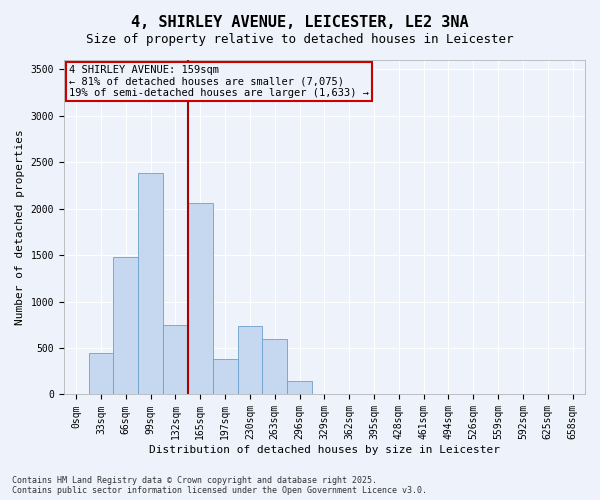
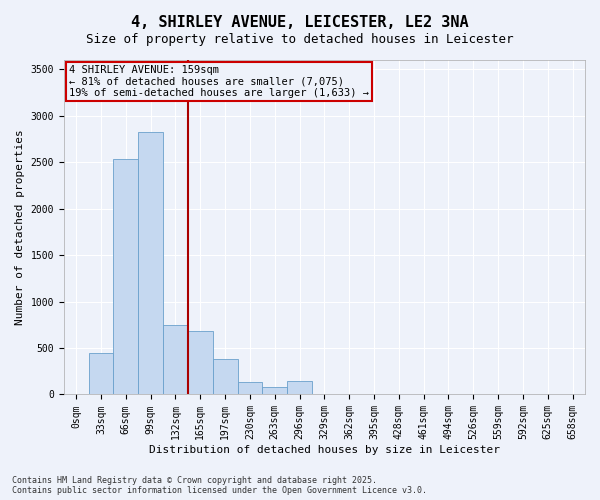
66sqm: 1480 -> 2530
99sqm: 2380 -> 2820
165sqm: 2060 -> 680
230sqm: 740 -> 130
263sqm: 600 -> 80
